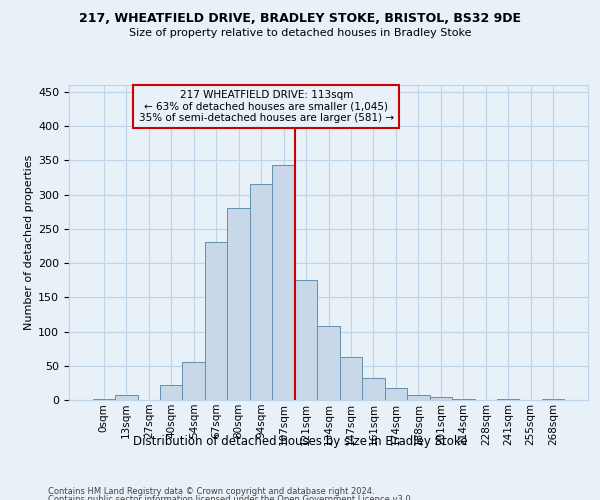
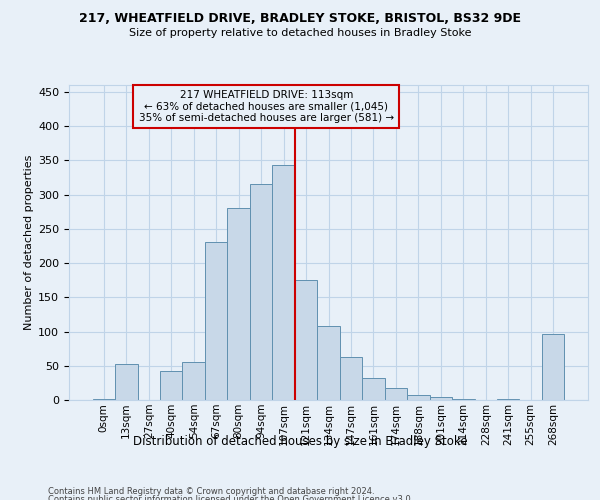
13sqm: 7 -> 52
40sqm: 22 -> 42
268sqm: 1 -> 96
